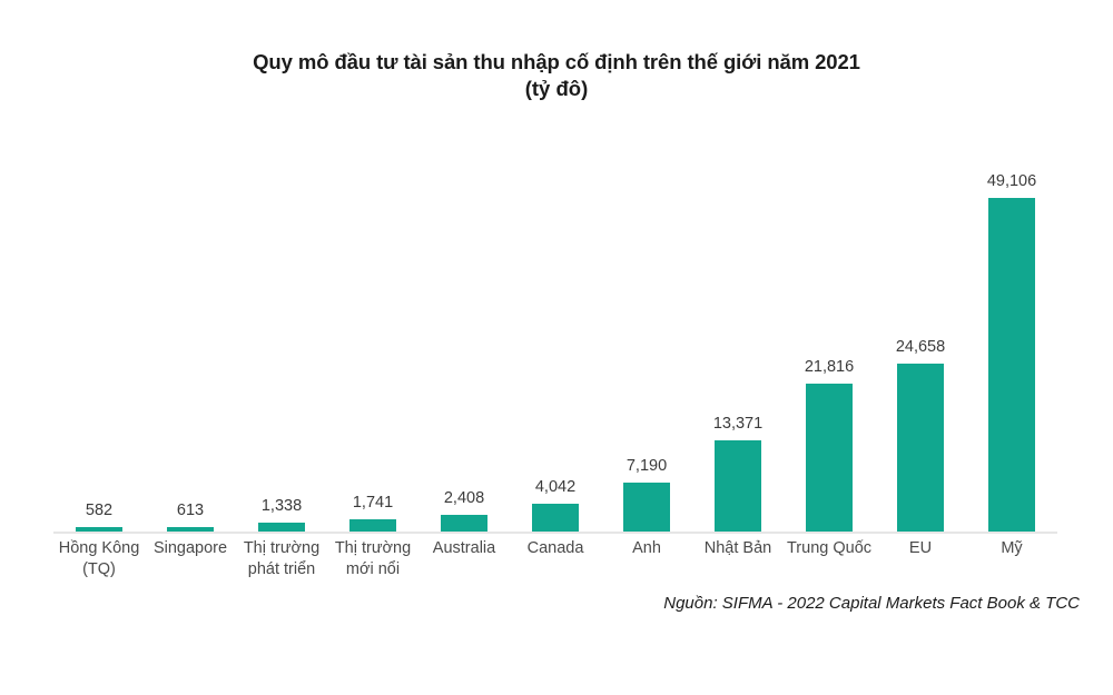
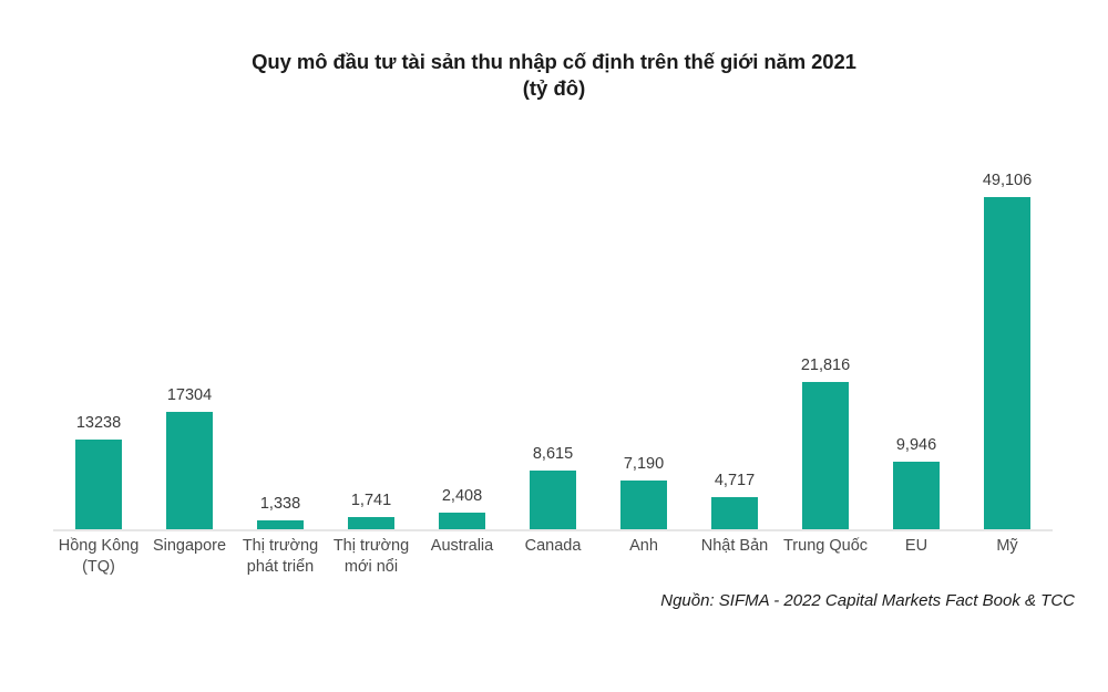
Hồng Kông (TQ): 582 -> 13238
Singapore: 613 -> 17304
Canada: 4,042 -> 8,615
Nhật Bản: 13,371 -> 4,717
EU: 24,658 -> 9,946
